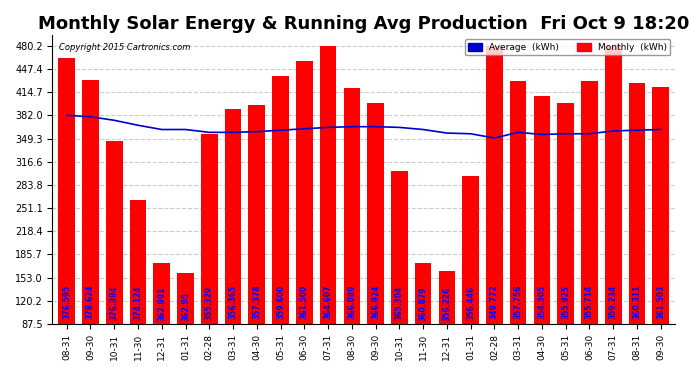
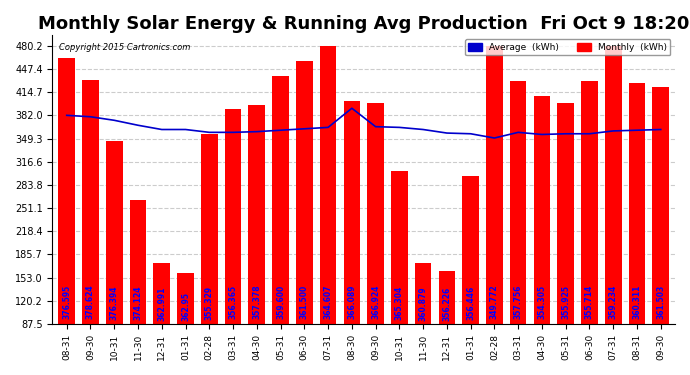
Monthly (kWh)/08-30: 421 -> 402
Average (kWh)/08-30: 366 -> 392
